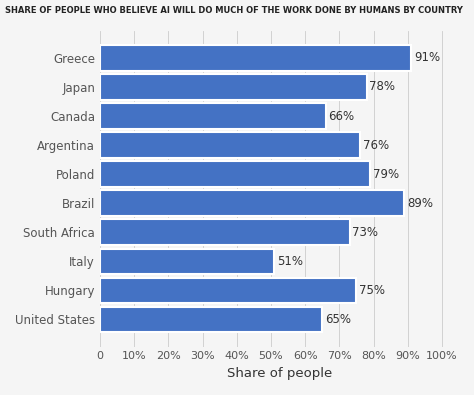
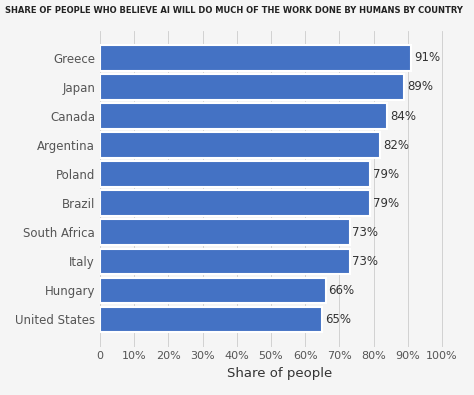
Japan: 78% -> 89%
Canada: 66% -> 84%
Argentina: 76% -> 82%
Brazil: 89% -> 79%
Italy: 51% -> 73%
Hungary: 75% -> 66%
